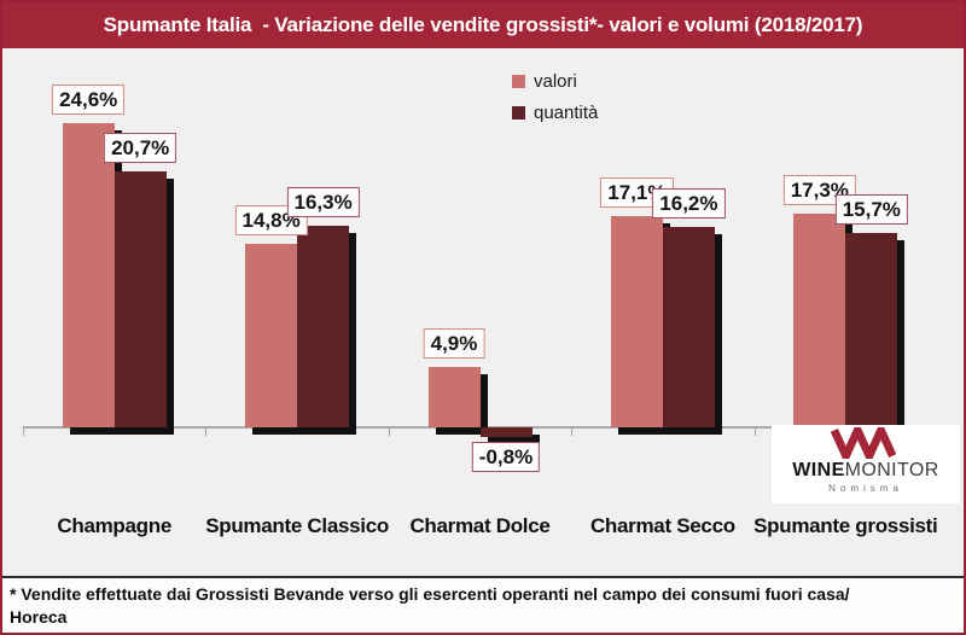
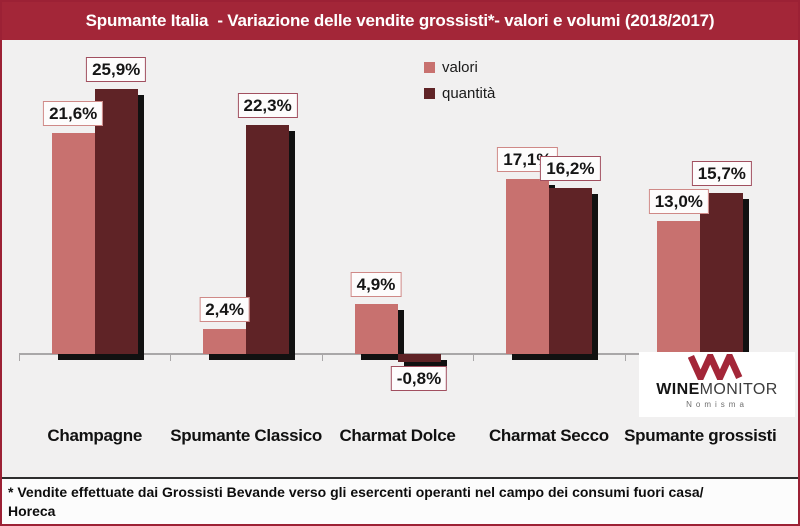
valori/Champagne: 24,6% -> 21,6%
quantità/Champagne: 20,7% -> 25,9%
valori/Spumante Classico: 14,8% -> 2,4%
quantità/Spumante Classico: 16,3% -> 22,3%
valori/Spumante grossisti: 17,3% -> 13,0%
